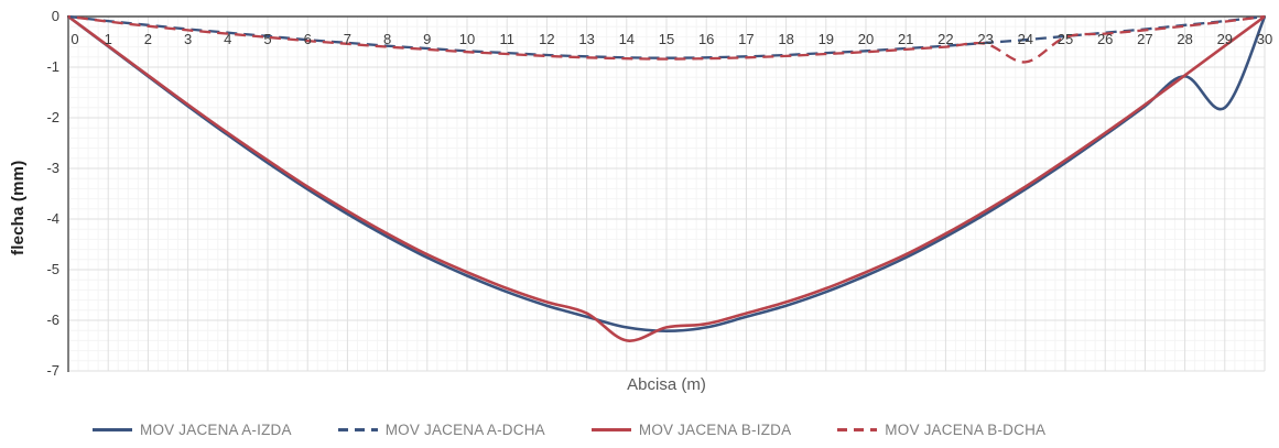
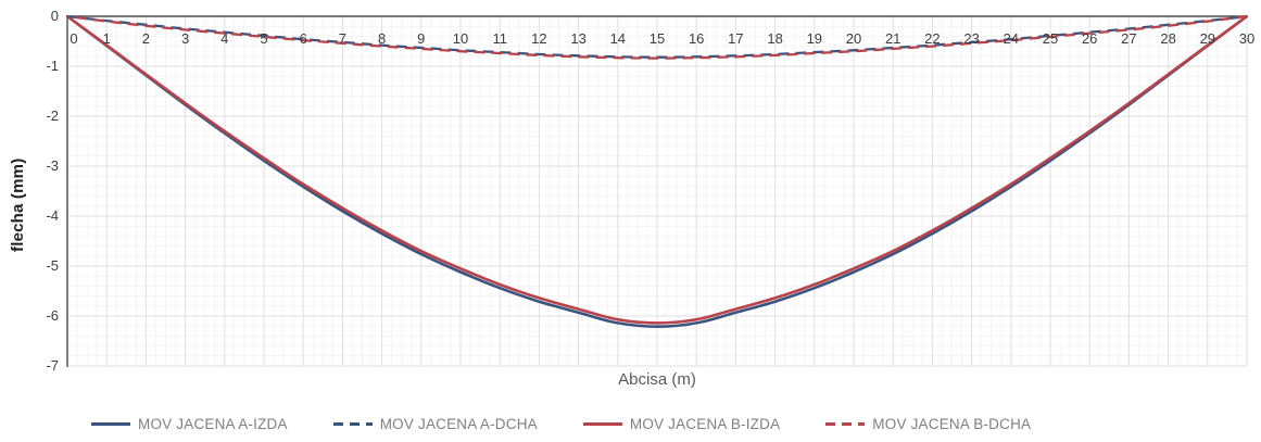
MOV JACENA B-IZDA/14: -6.4 -> -6.1
MOV JACENA B-DCHA/24: -0.9 -> -0.5
MOV JACENA A-IZDA/29: -1.8 -> -0.6
